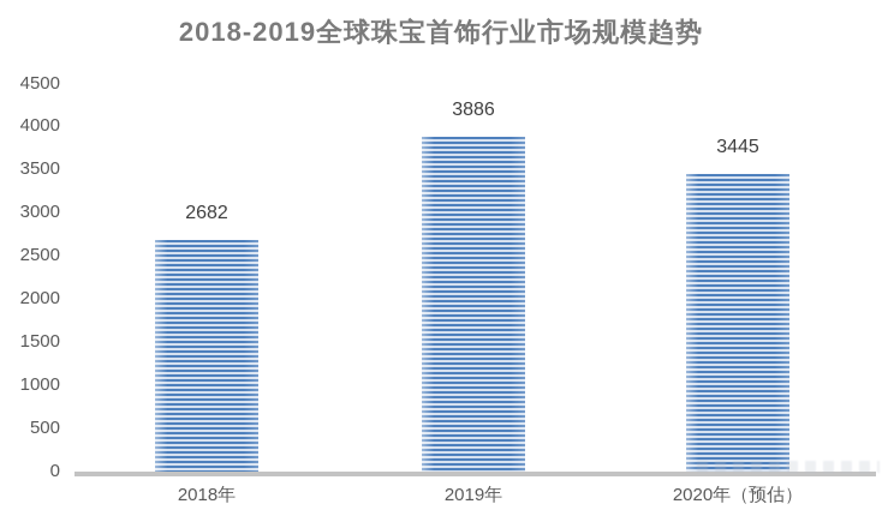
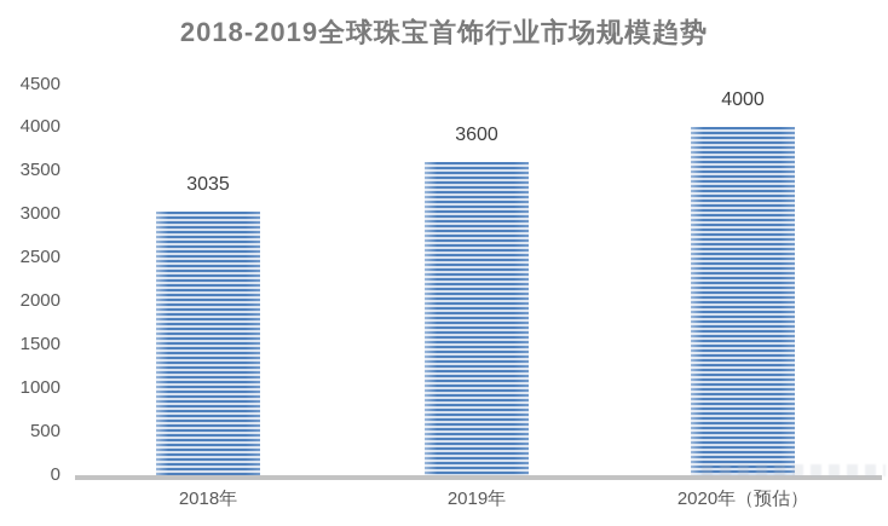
2018年: 2682 -> 3035
2019年: 3886 -> 3600
2020年（预估）: 3445 -> 4000
